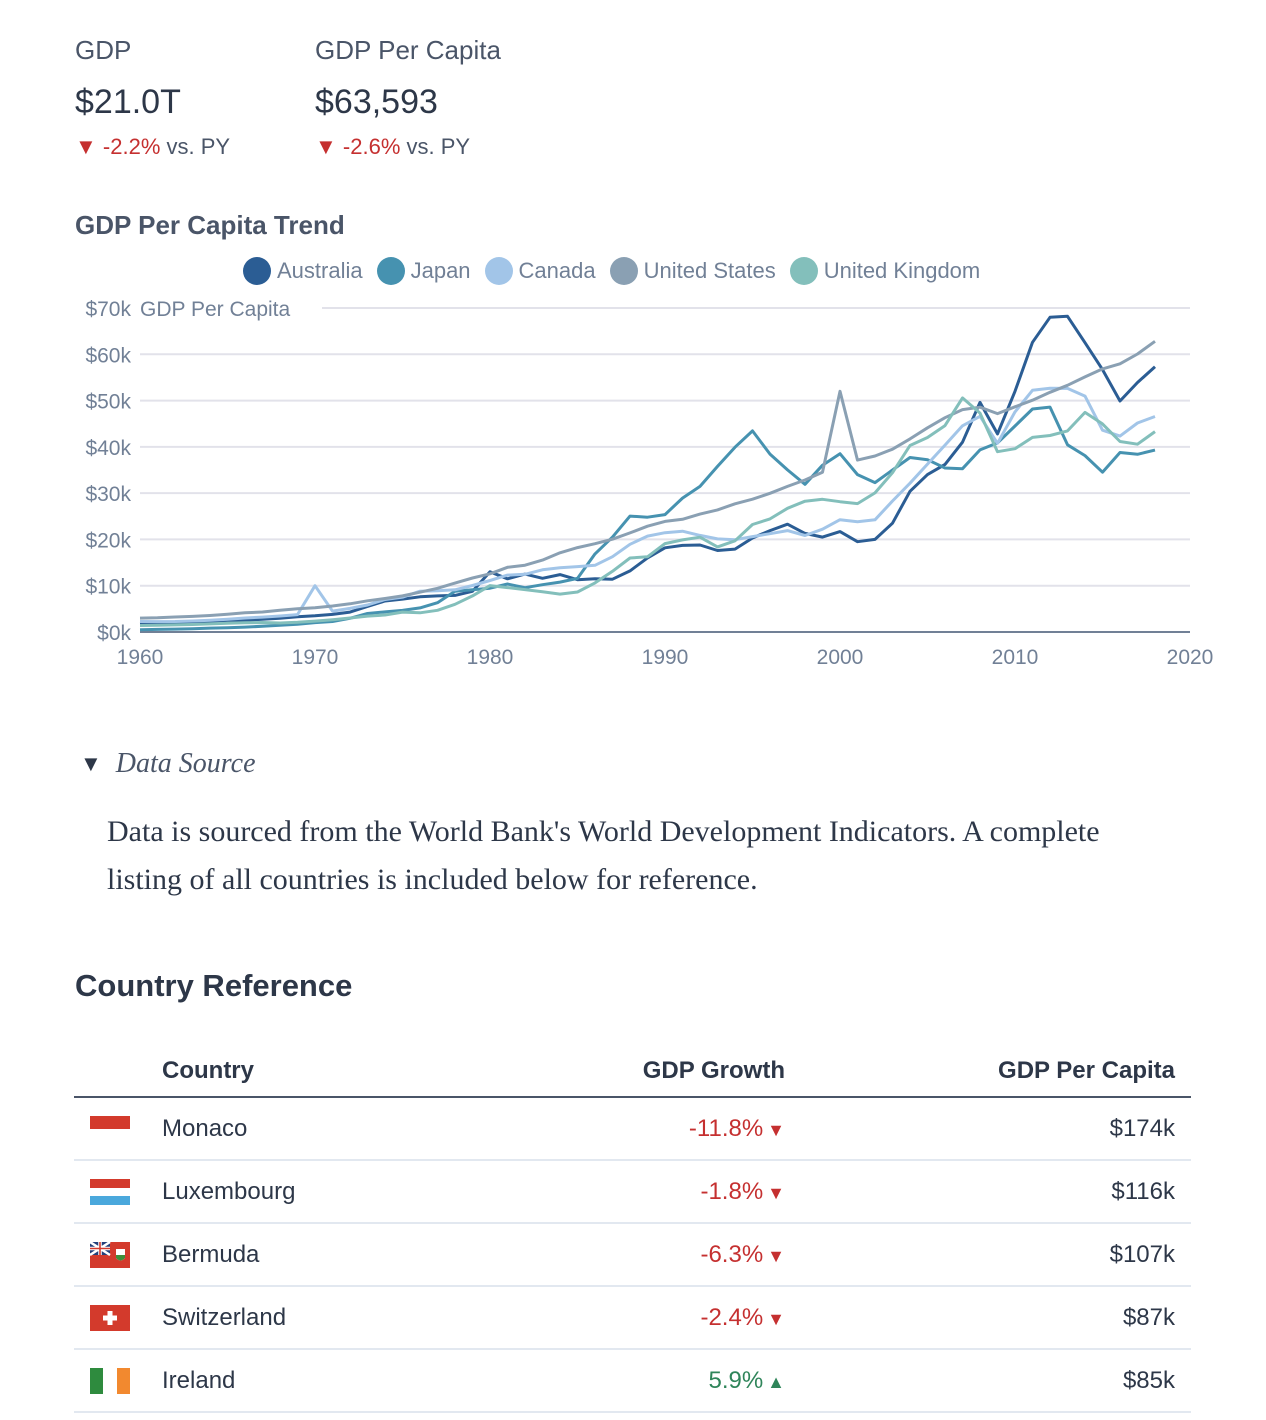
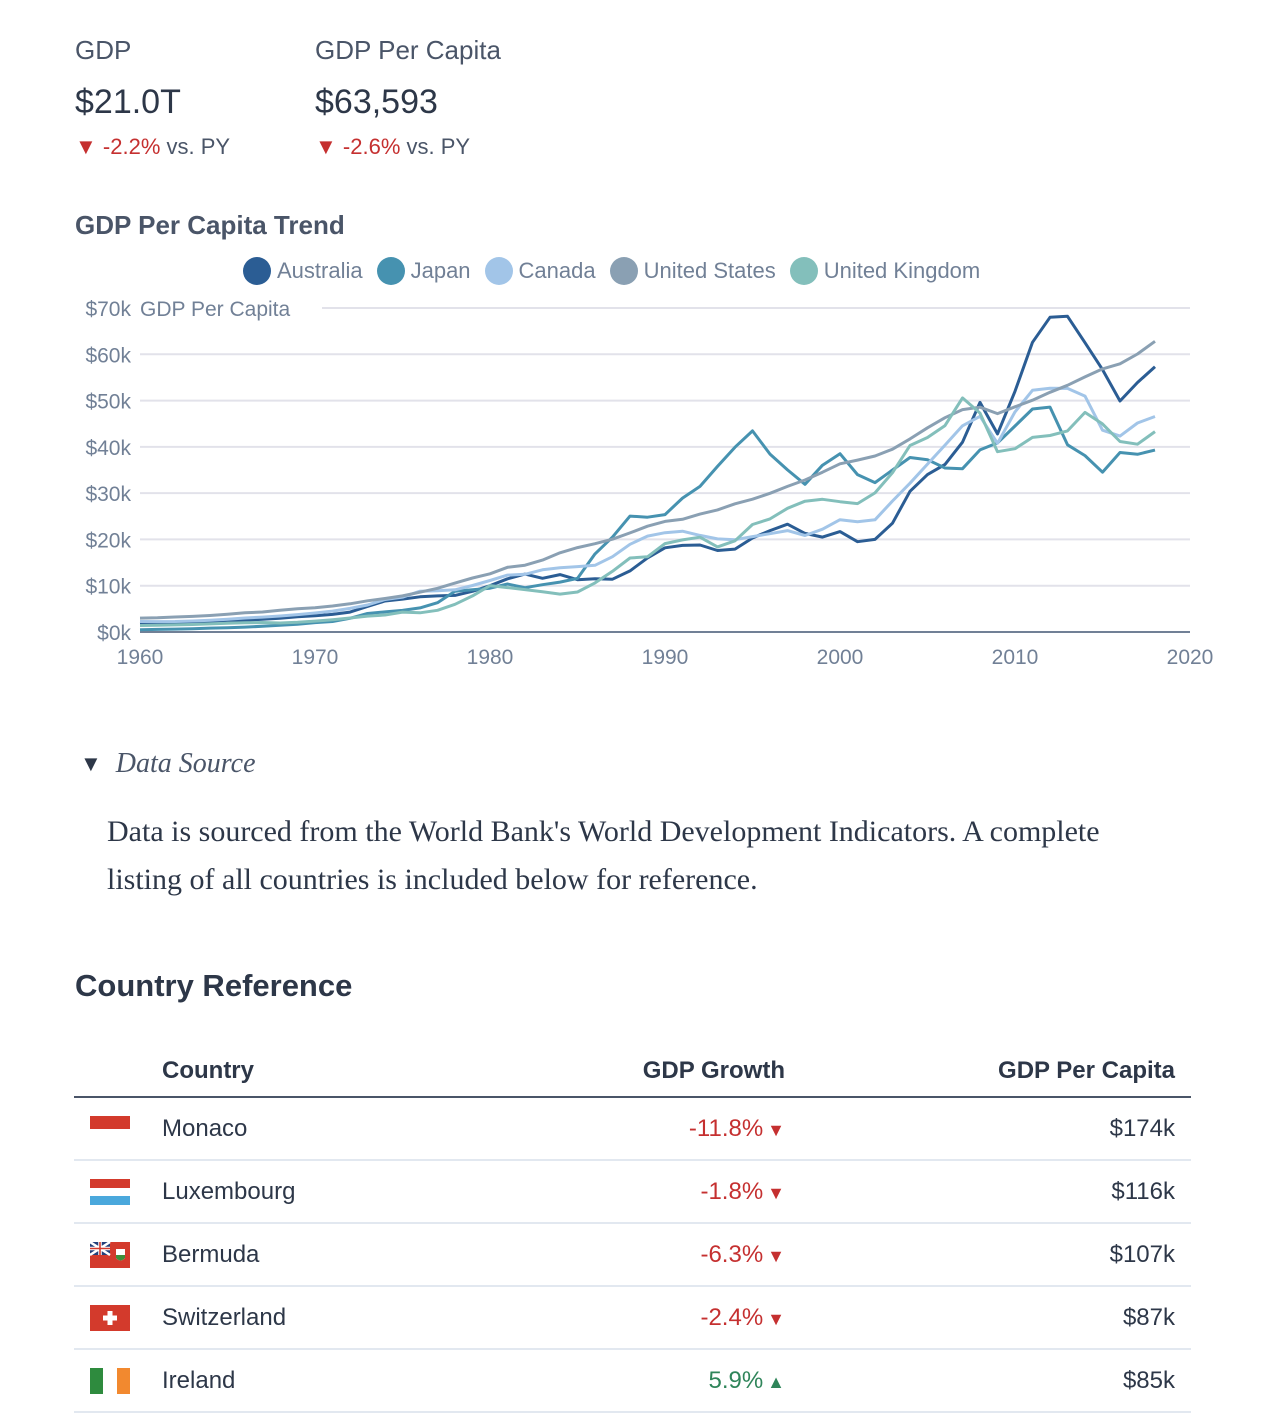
Canada/1970: $10k -> $4k
Australia/1980: $13k -> $10k
United States/2000: $52k -> $36k
